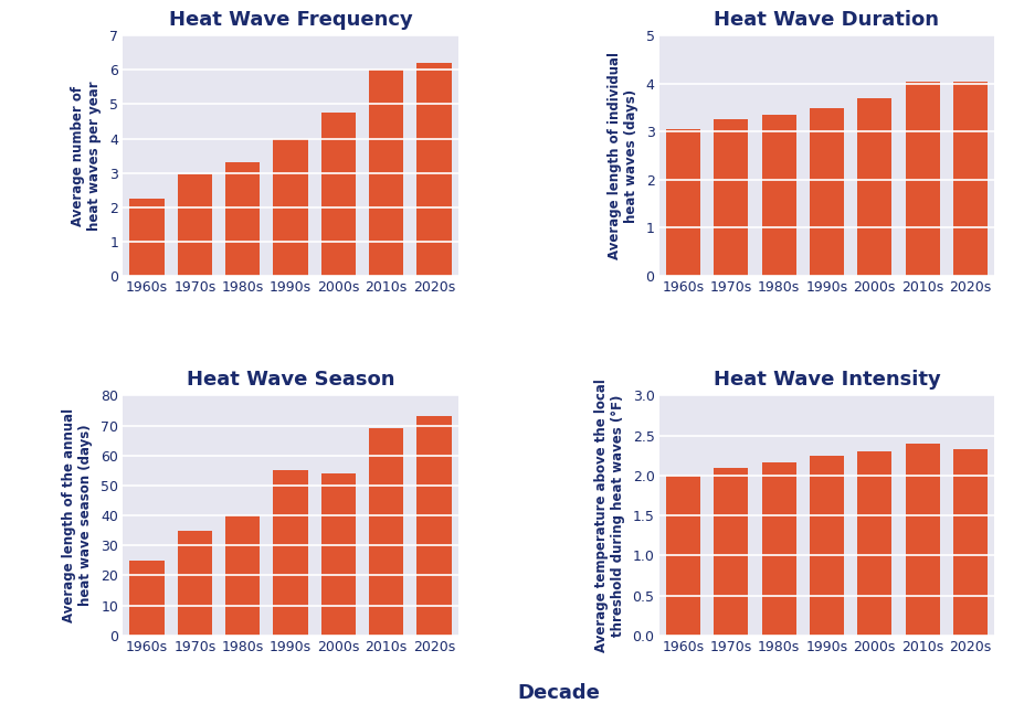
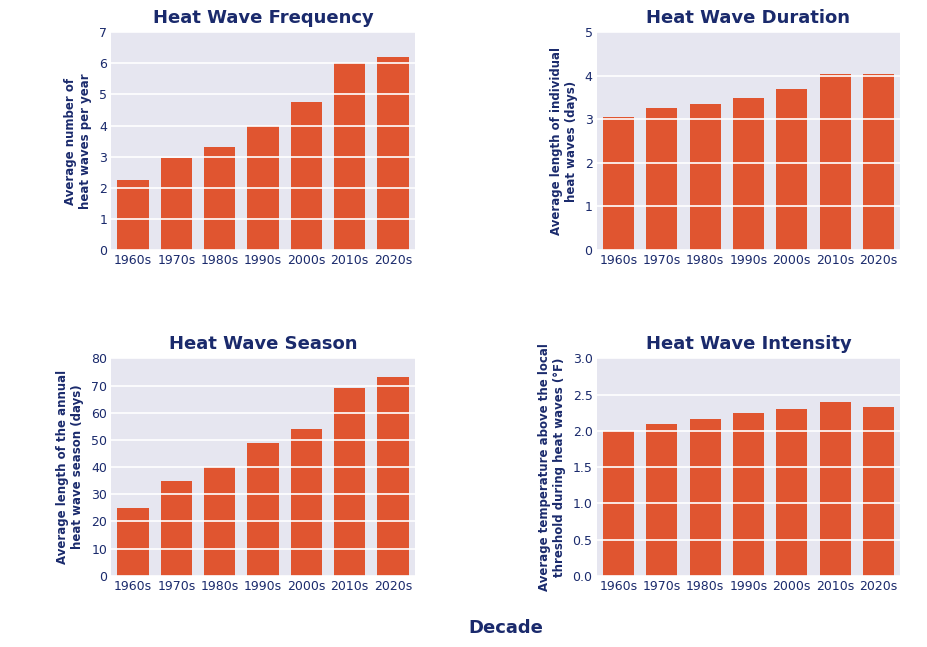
Heat Wave Season/1990s: 55 -> 49
